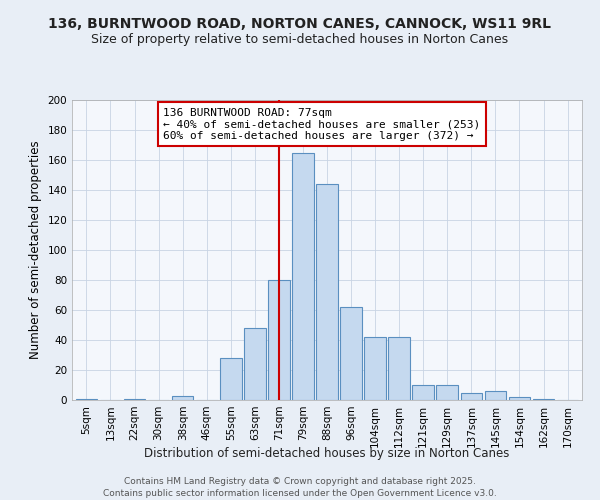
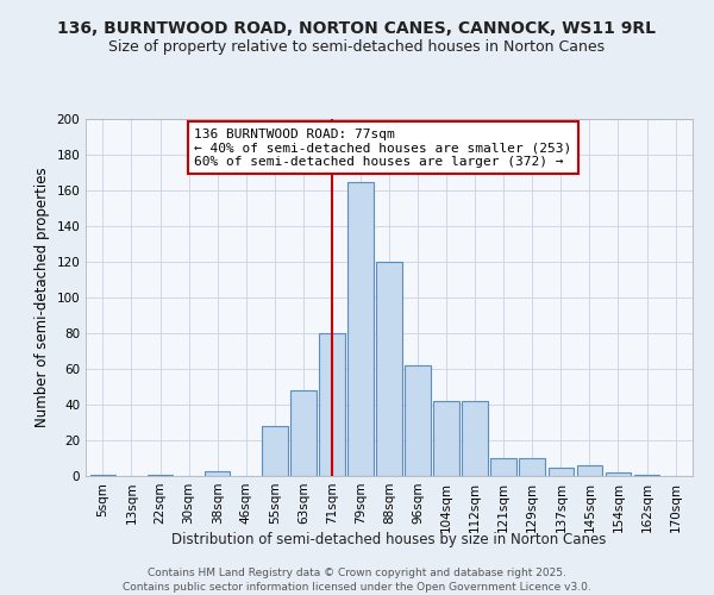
88sqm: 144 -> 120
